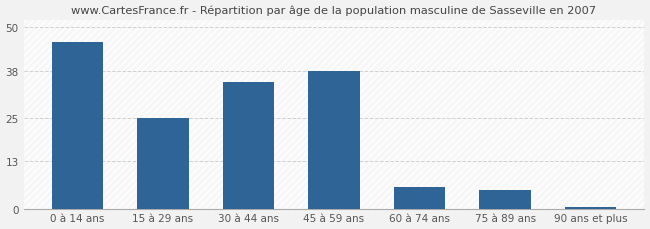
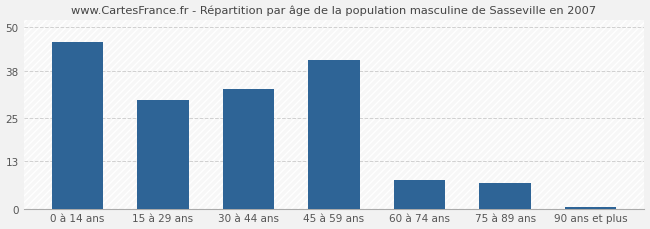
15 à 29 ans: 25.0 -> 30.0
30 à 44 ans: 35.0 -> 33.0
45 à 59 ans: 38.0 -> 41.0
60 à 74 ans: 6.0 -> 8.0
75 à 89 ans: 5.0 -> 7.0
